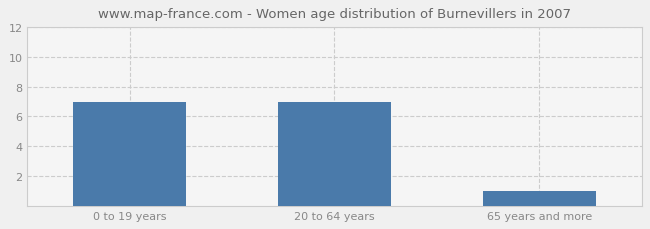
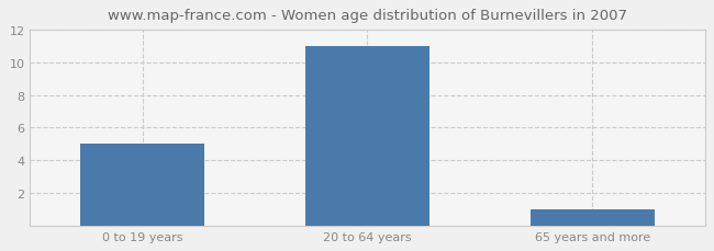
0 to 19 years: 7 -> 5
20 to 64 years: 7 -> 11
